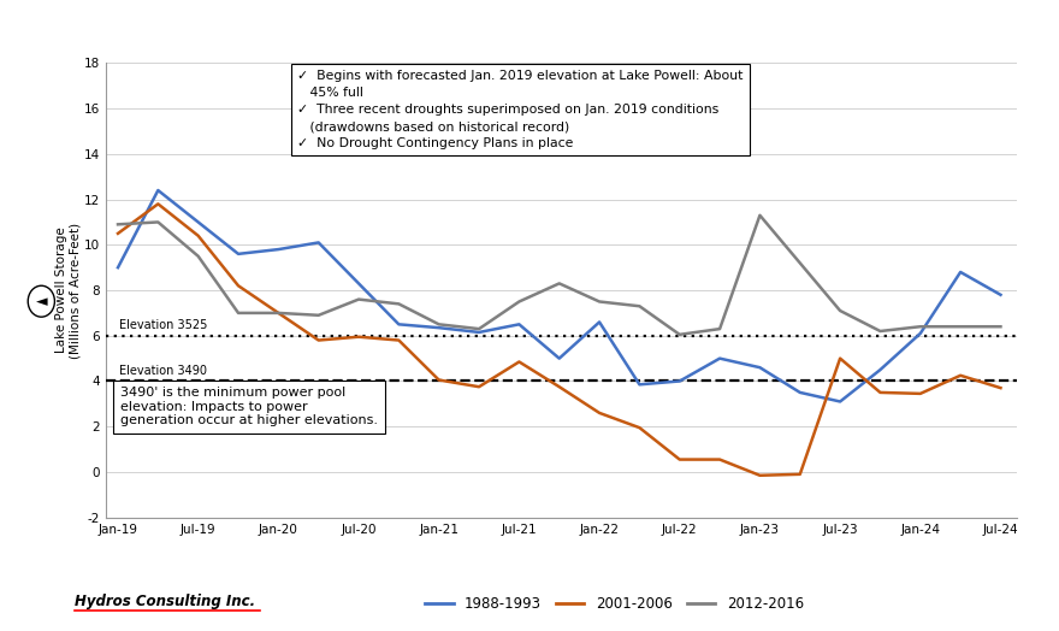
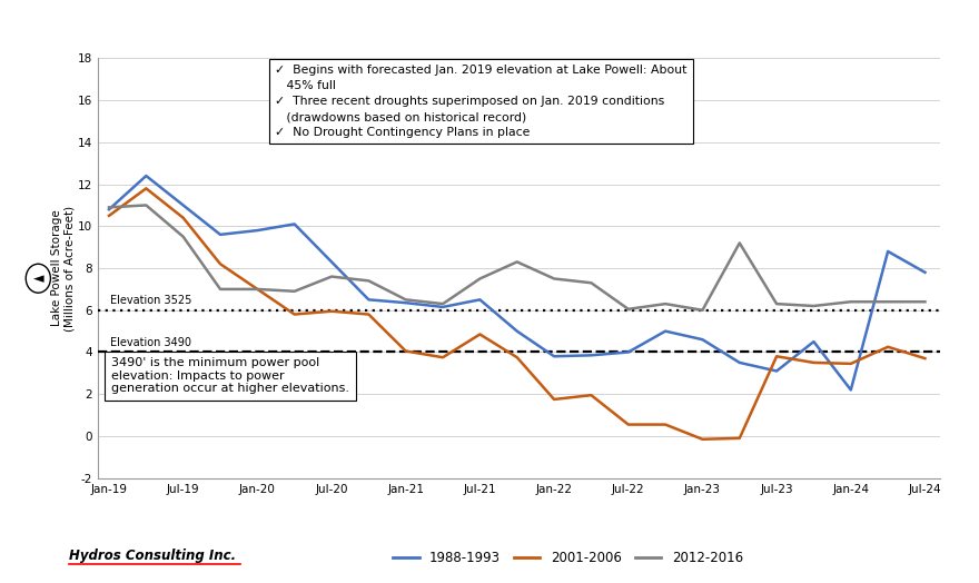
1988-1993/Jan-19: 9.0 -> 10.8
1988-1993/Jan-22: 6.6 -> 3.8
2001-2006/Jan-22: 2.6 -> 1.8
2012-2016/Jan-23: 11.3 -> 6.0
2001-2006/Jul-23: 5.0 -> 3.8
2012-2016/Jul-23: 7.1 -> 6.3
1988-1993/Jan-24: 6.1 -> 2.2
